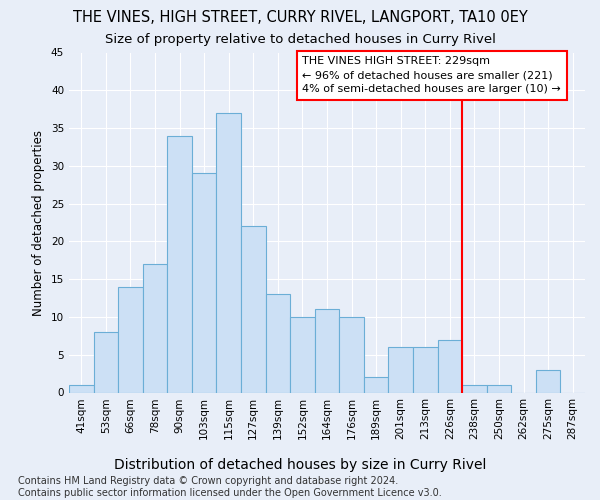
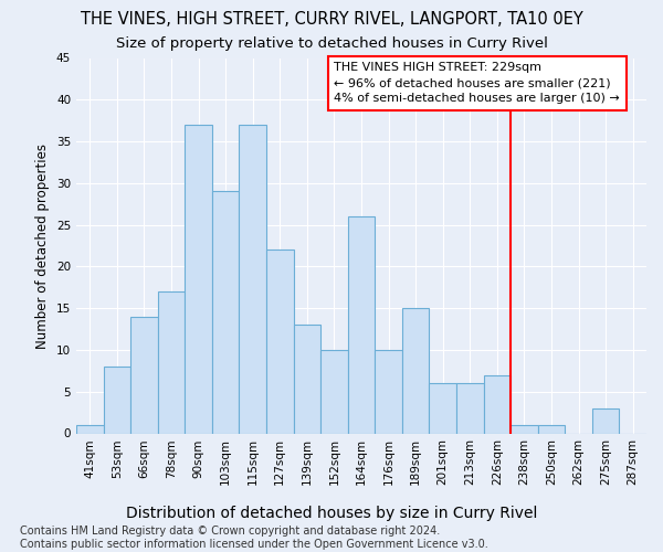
90sqm: 34 -> 37
164sqm: 11 -> 26
189sqm: 2 -> 15
